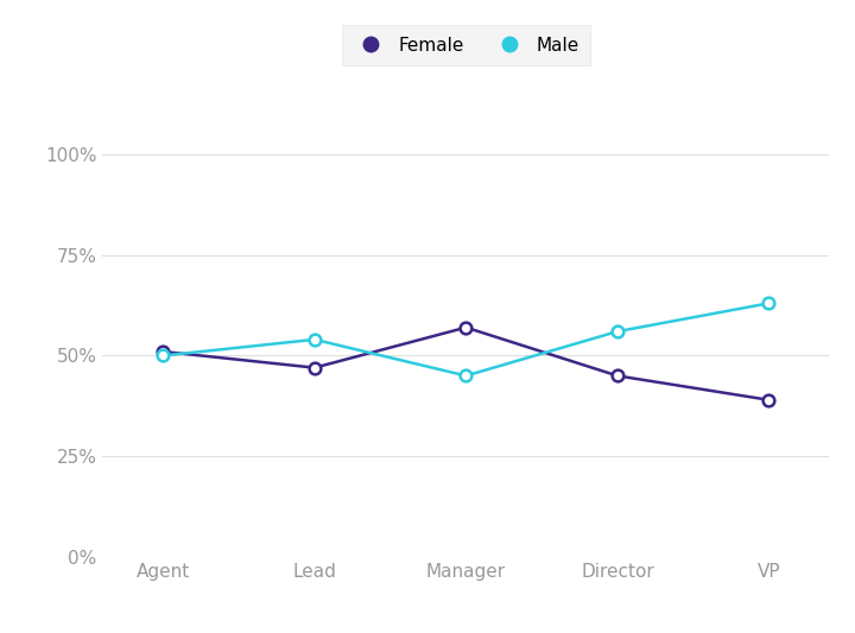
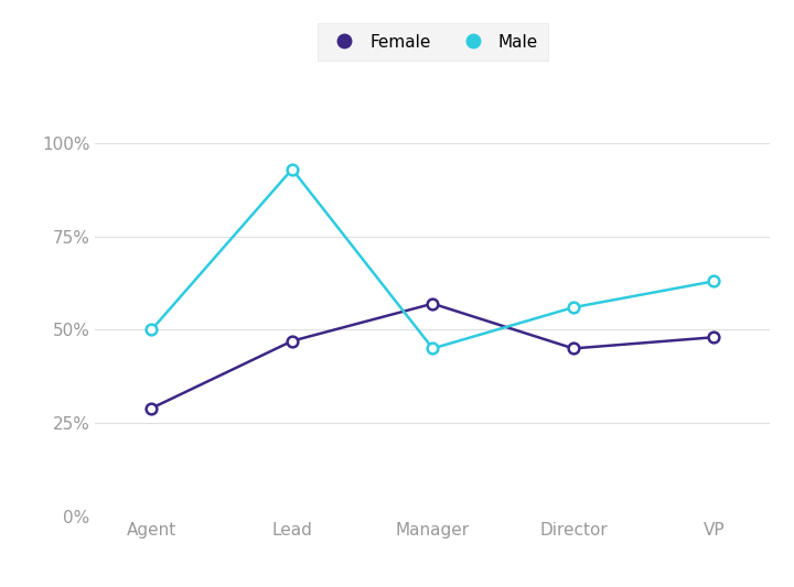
Female/Agent: 51% -> 29%
Male/Lead: 54% -> 93%
Female/VP: 39% -> 48%
